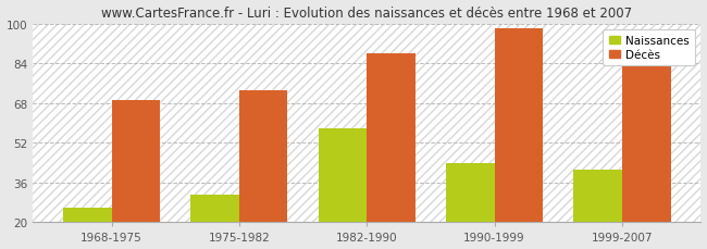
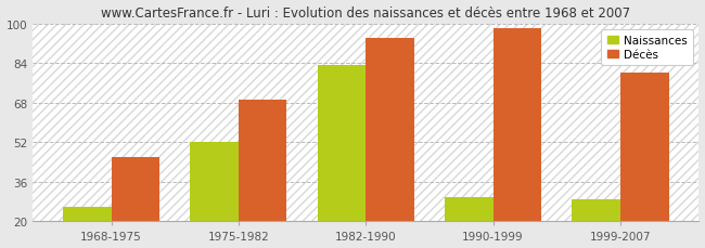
Décès/1968-1975: 69 -> 46
Naissances/1975-1982: 31 -> 52
Décès/1975-1982: 73 -> 69
Naissances/1982-1990: 58 -> 83
Décès/1982-1990: 88 -> 94
Naissances/1990-1999: 44 -> 30
Naissances/1999-2007: 41 -> 29
Décès/1999-2007: 83 -> 80
